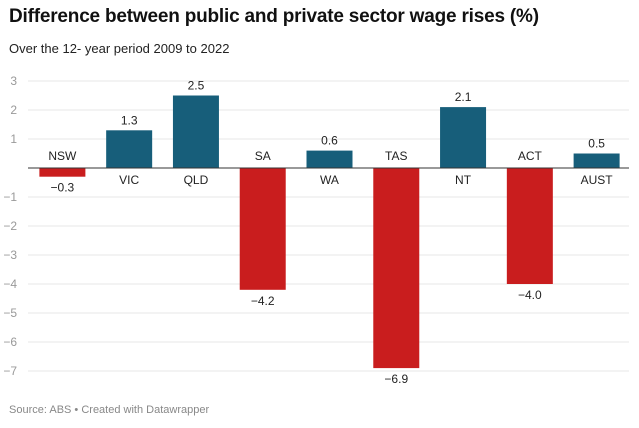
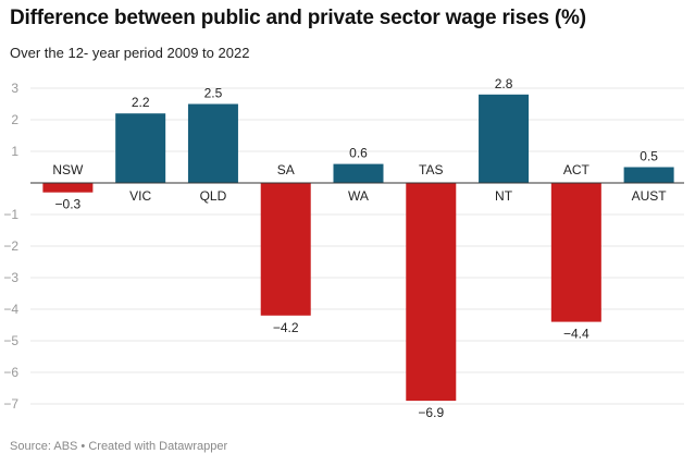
VIC: 1.3 -> 2.2
NT: 2.1 -> 2.8
ACT: −4.0 -> −4.4
